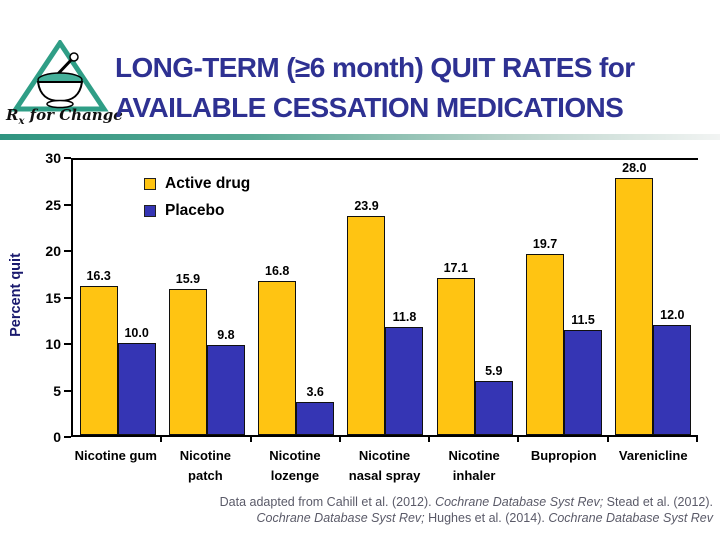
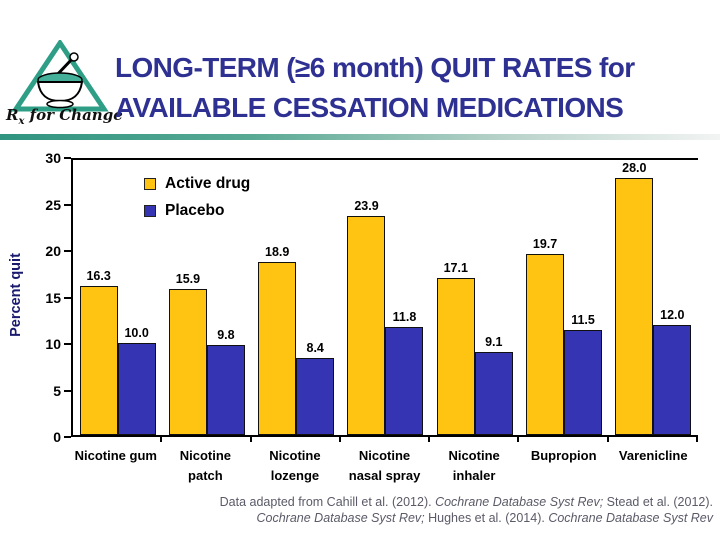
Active drug/Nicotine lozenge: 16.8 -> 18.9
Placebo/Nicotine lozenge: 3.6 -> 8.4
Placebo/Nicotine inhaler: 5.9 -> 9.1
